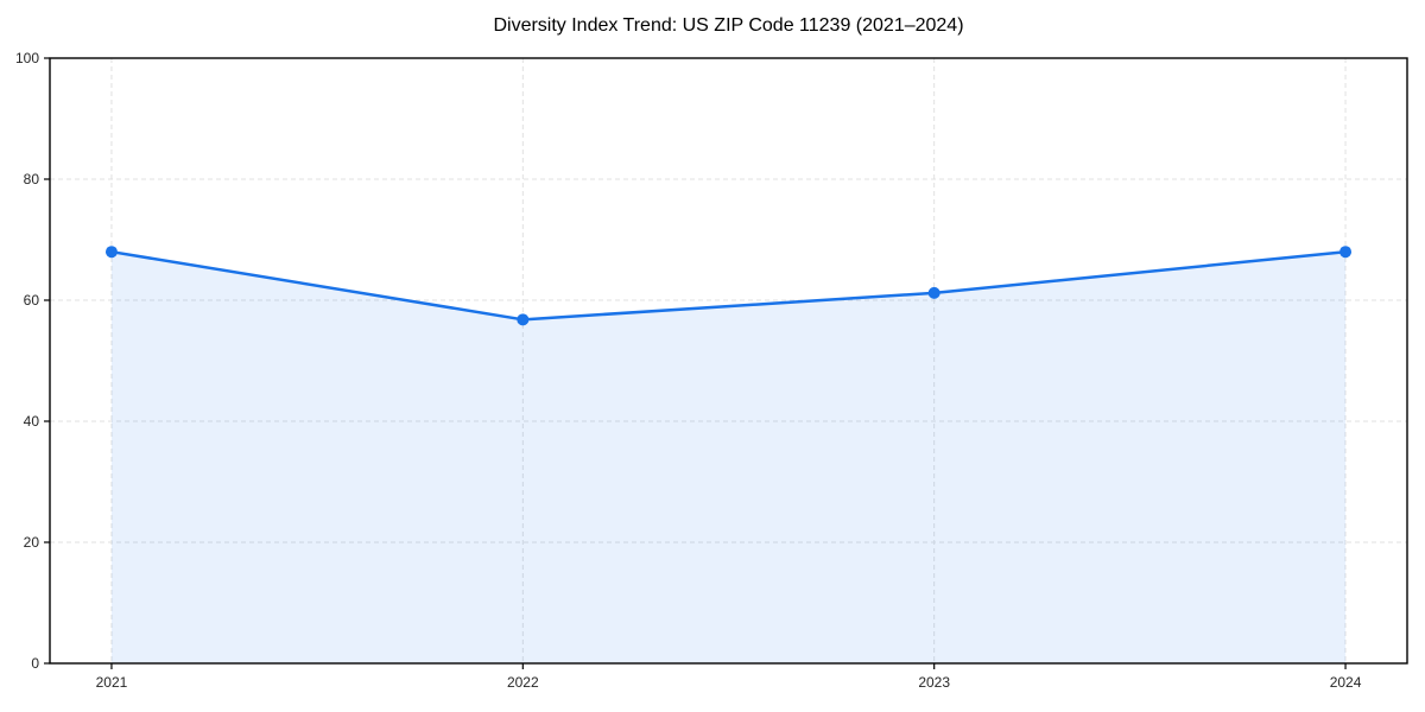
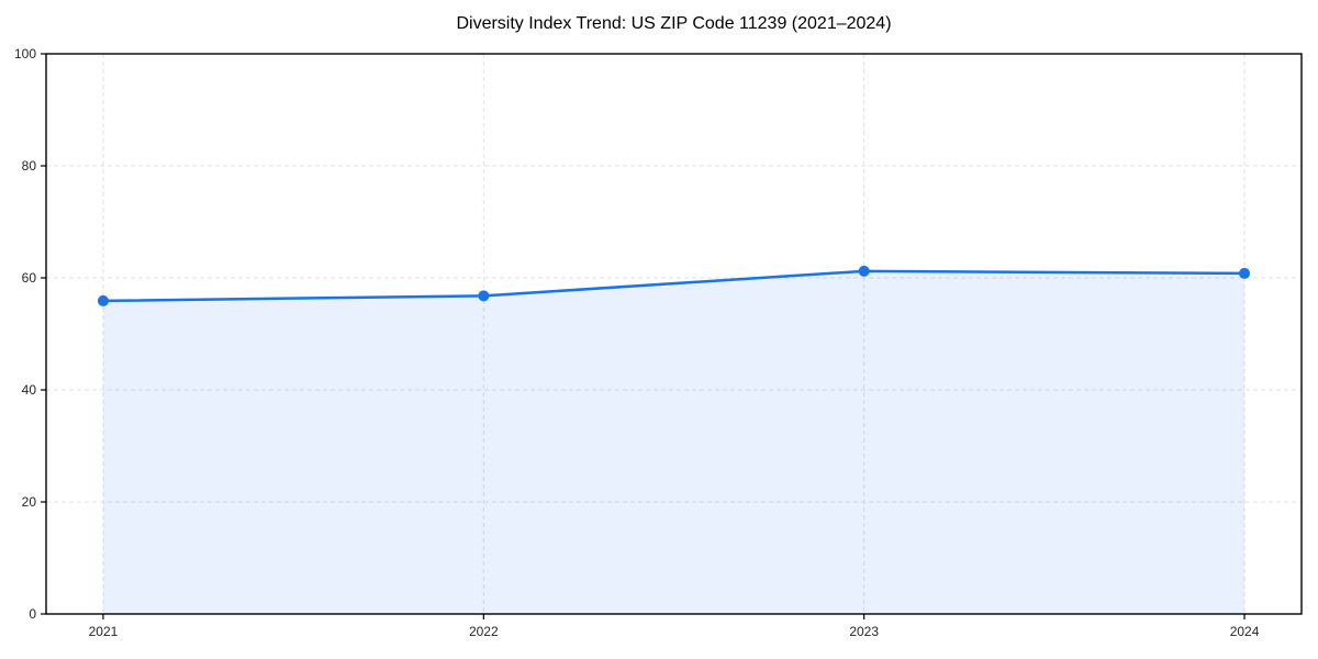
2021: 68 -> 56
2024: 68 -> 61
